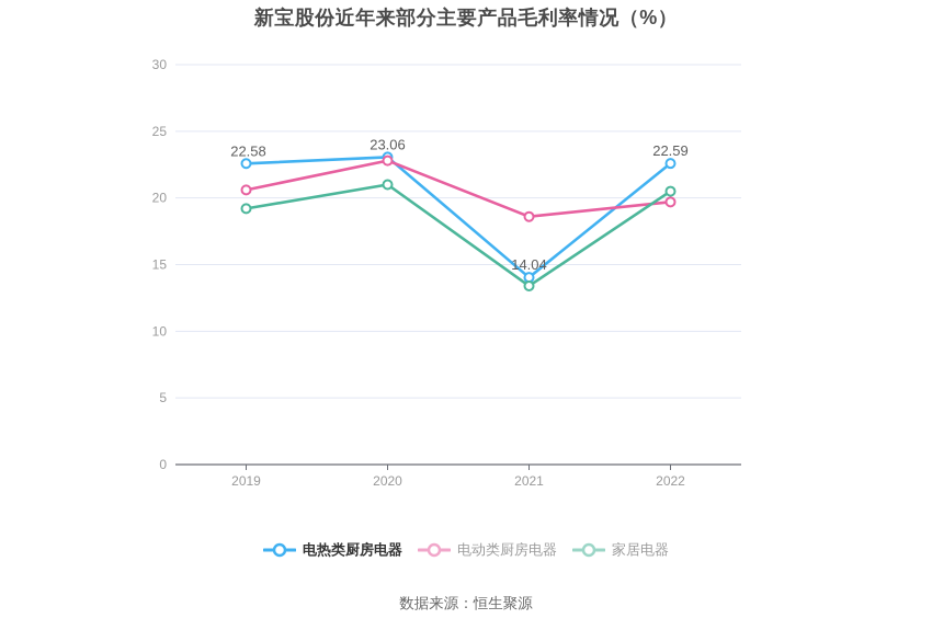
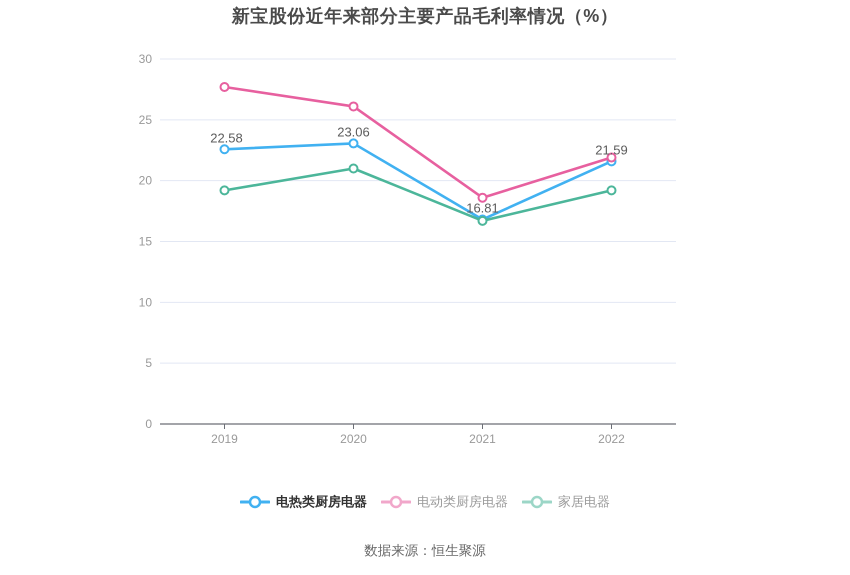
电动类厨房电器/2019: 20.6 -> 27.7
电动类厨房电器/2020: 22.8 -> 26.1
电热类厨房电器/2021: 14.04 -> 16.81
家居电器/2021: 13.4 -> 16.7
电热类厨房电器/2022: 22.59 -> 21.59
电动类厨房电器/2022: 19.7 -> 21.9
家居电器/2022: 20.5 -> 19.2
